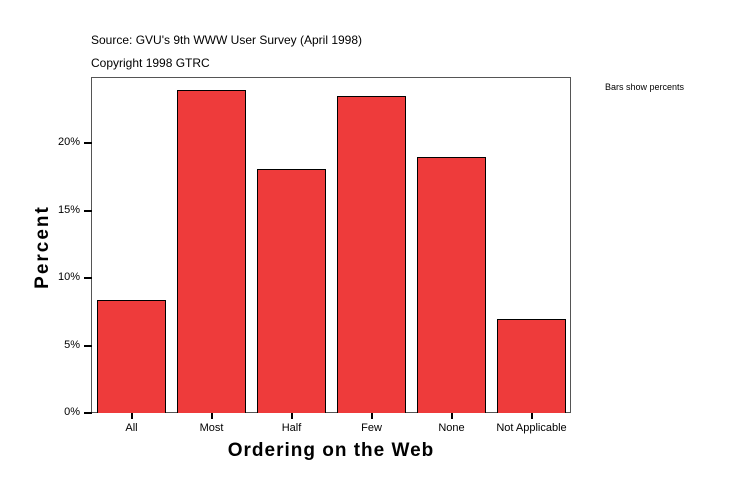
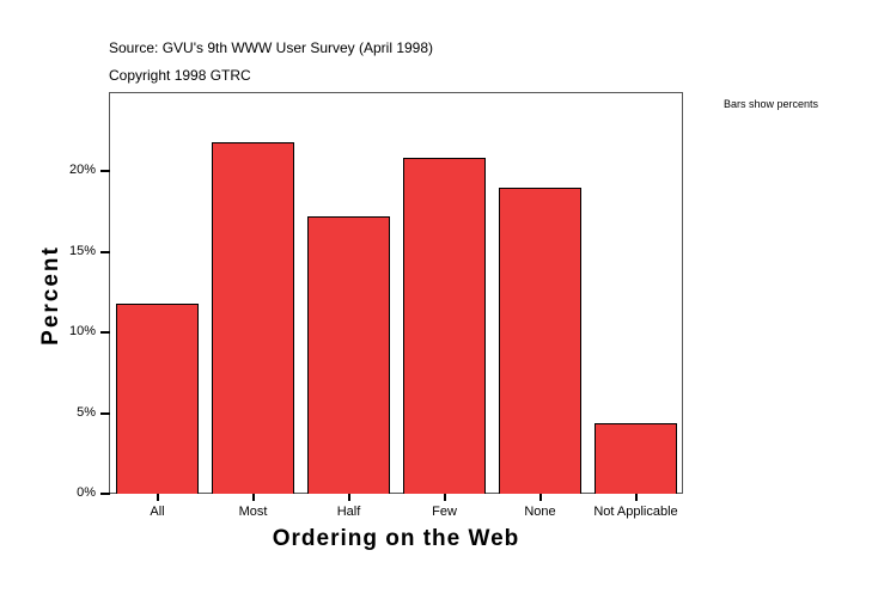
All: 8.4% -> 11.8%
Most: 23.9% -> 21.8%
Half: 18.1% -> 17.2%
Few: 23.5% -> 20.8%
Not Applicable: 7.0% -> 4.4%
